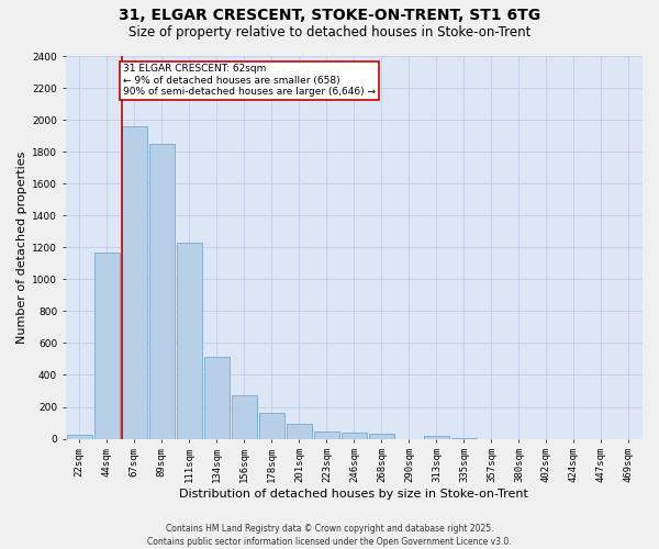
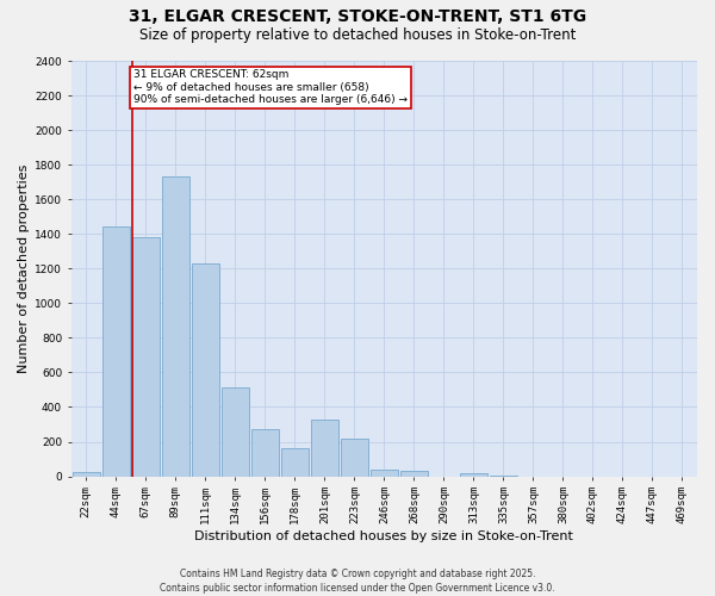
44sqm: 1160 -> 1440
67sqm: 1960 -> 1380
89sqm: 1850 -> 1730
201sqm: 100 -> 330
223sqm: 40 -> 220
